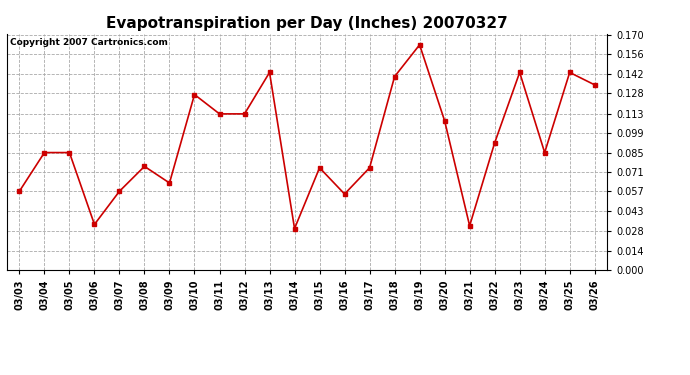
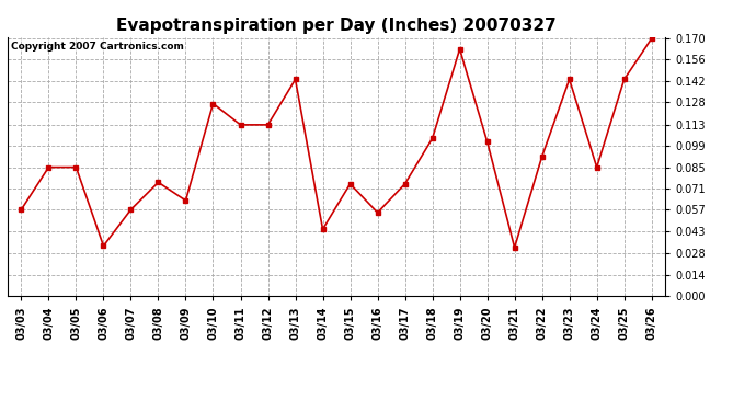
03/14: 0.030 -> 0.044
03/18: 0.140 -> 0.104
03/20: 0.108 -> 0.102
03/26: 0.134 -> 0.170
